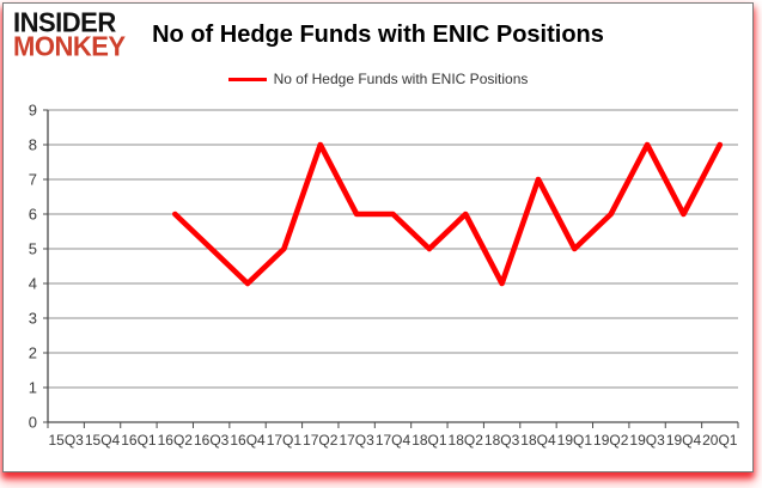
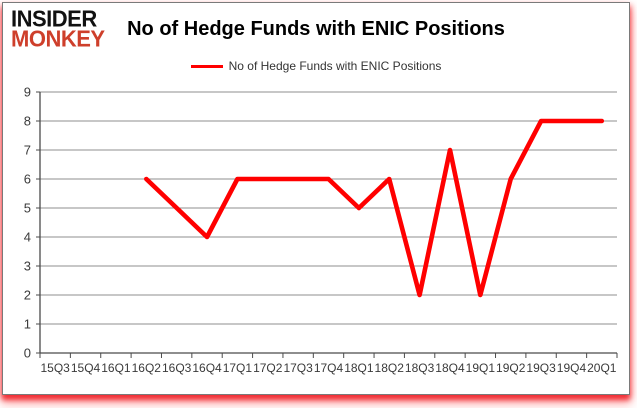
17Q1: 5 -> 6
17Q2: 8 -> 6
18Q3: 4 -> 2
19Q1: 5 -> 2
19Q4: 6 -> 8
